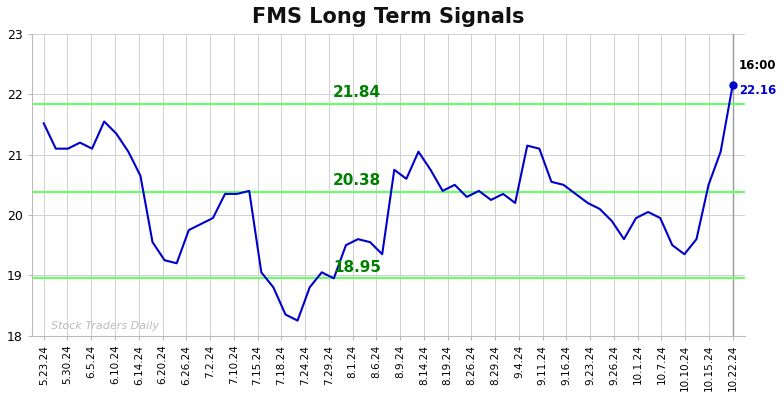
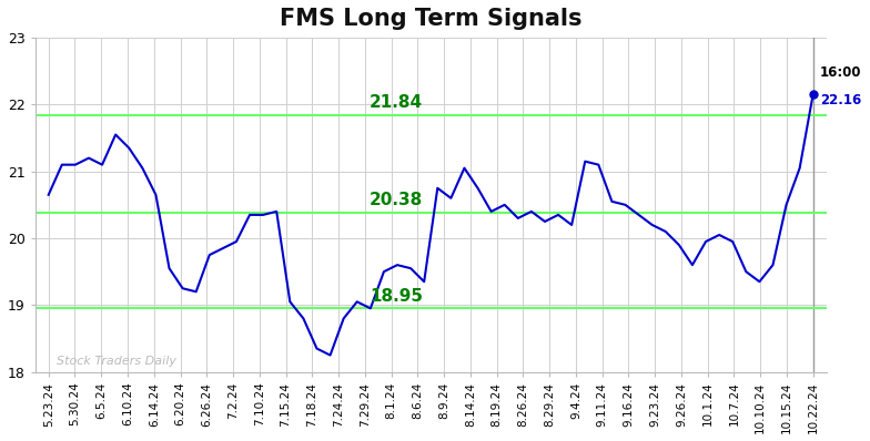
5.23.24: 21.52 -> 20.65
